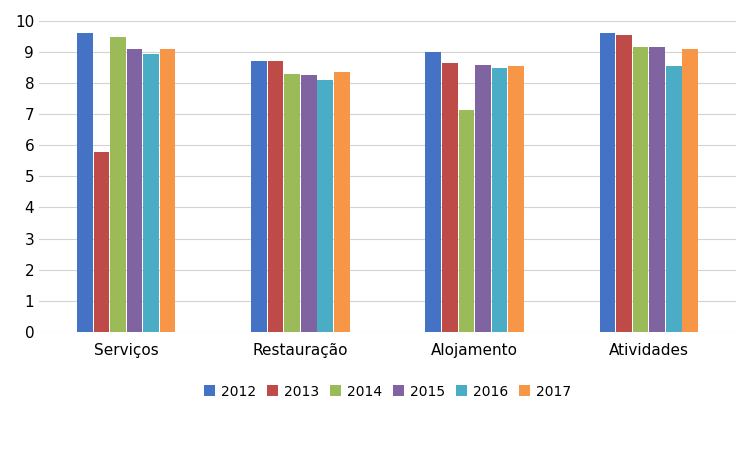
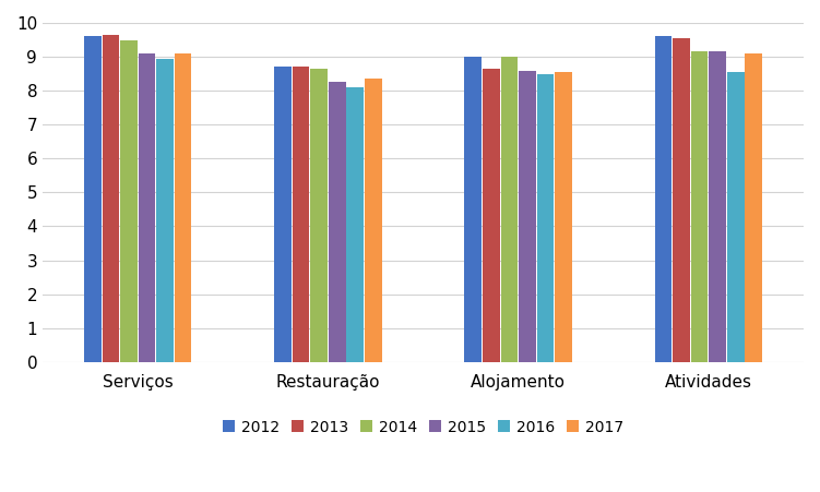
2013/Serviços: 5.80 -> 9.65
2014/Restauração: 8.30 -> 8.65
2014/Alojamento: 7.15 -> 9.00
